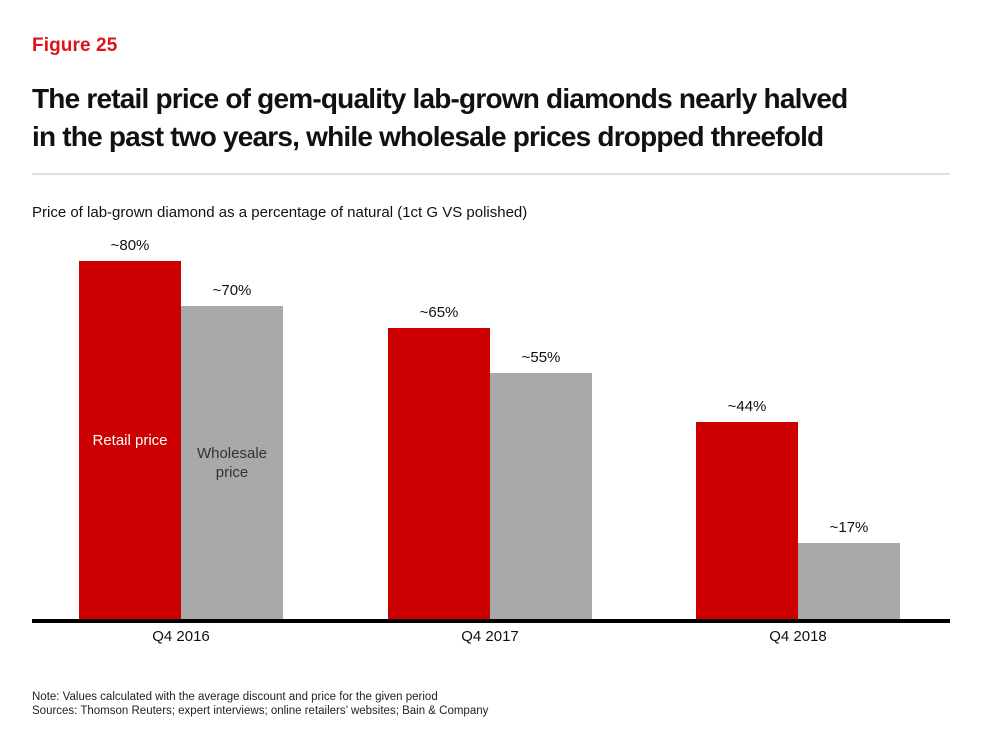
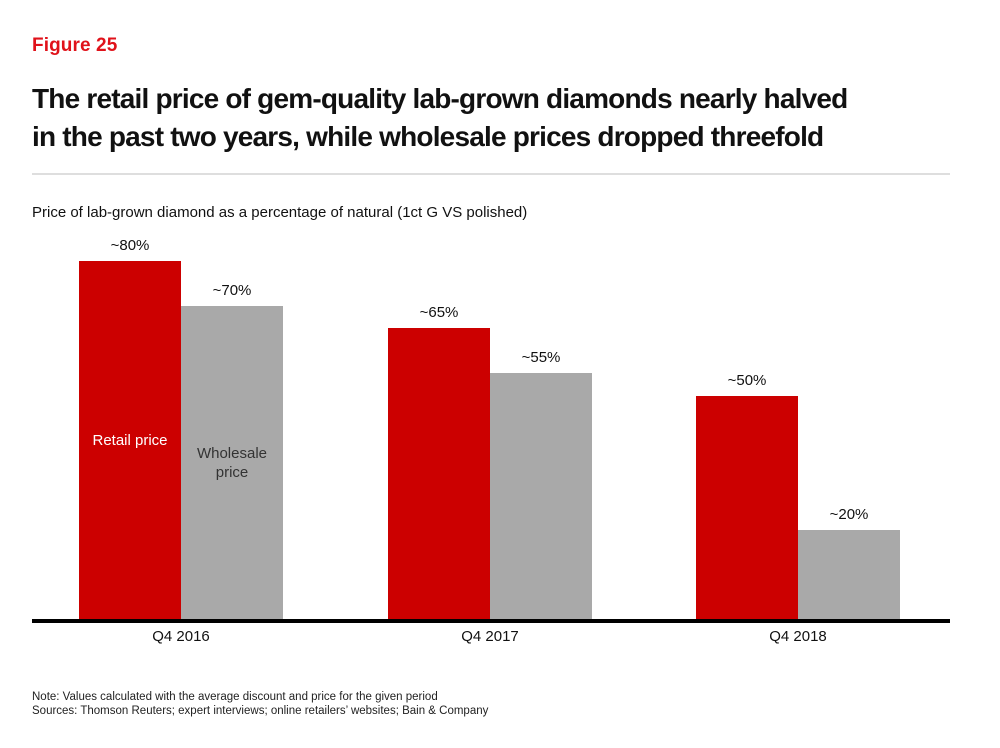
Retail price/Q4 2018: 44 -> 50
Wholesale price/Q4 2018: 17 -> 20
